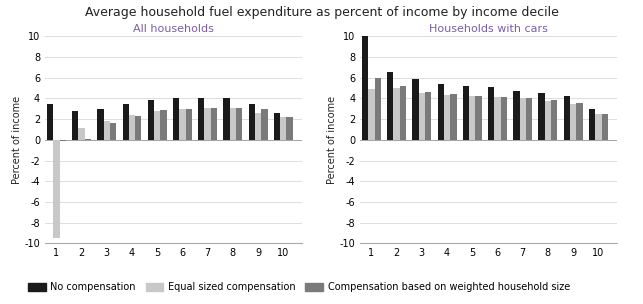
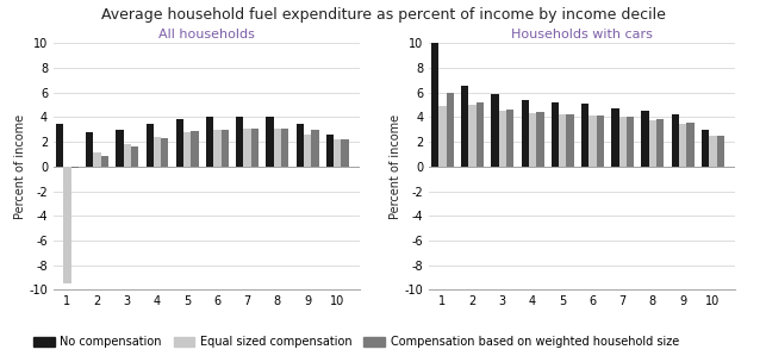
All households/Compensation based on weighted household size/2: 0.1 -> 0.9
